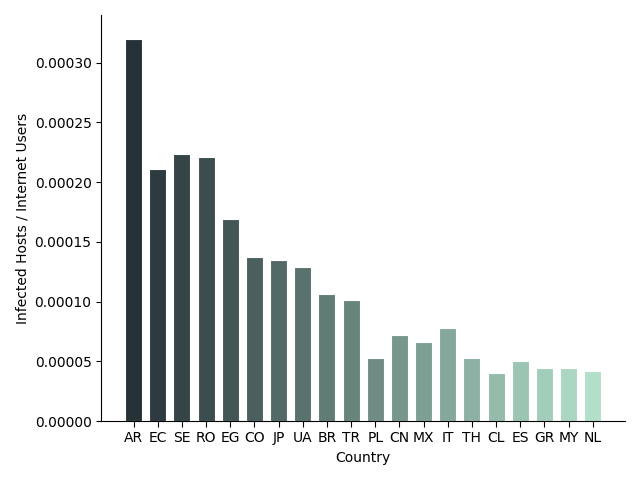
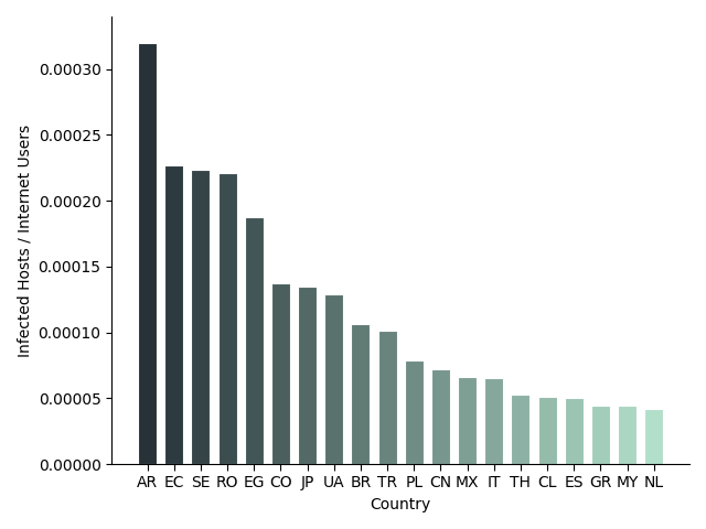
EC: 0.000211 -> 0.000227
EG: 0.000169 -> 0.000188
PL: 0.000053 -> 0.000079
IT: 0.000078 -> 0.000065
CL: 0.000040 -> 0.000051
